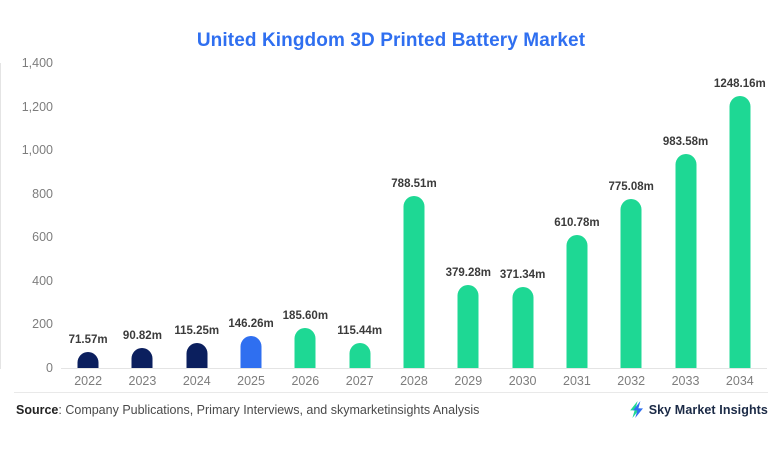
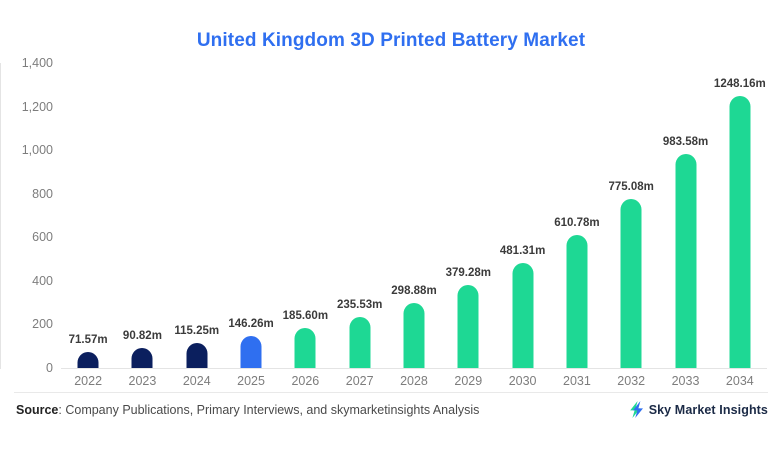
2027: 115.44m -> 235.53m
2028: 788.51m -> 298.88m
2030: 371.34m -> 481.31m
